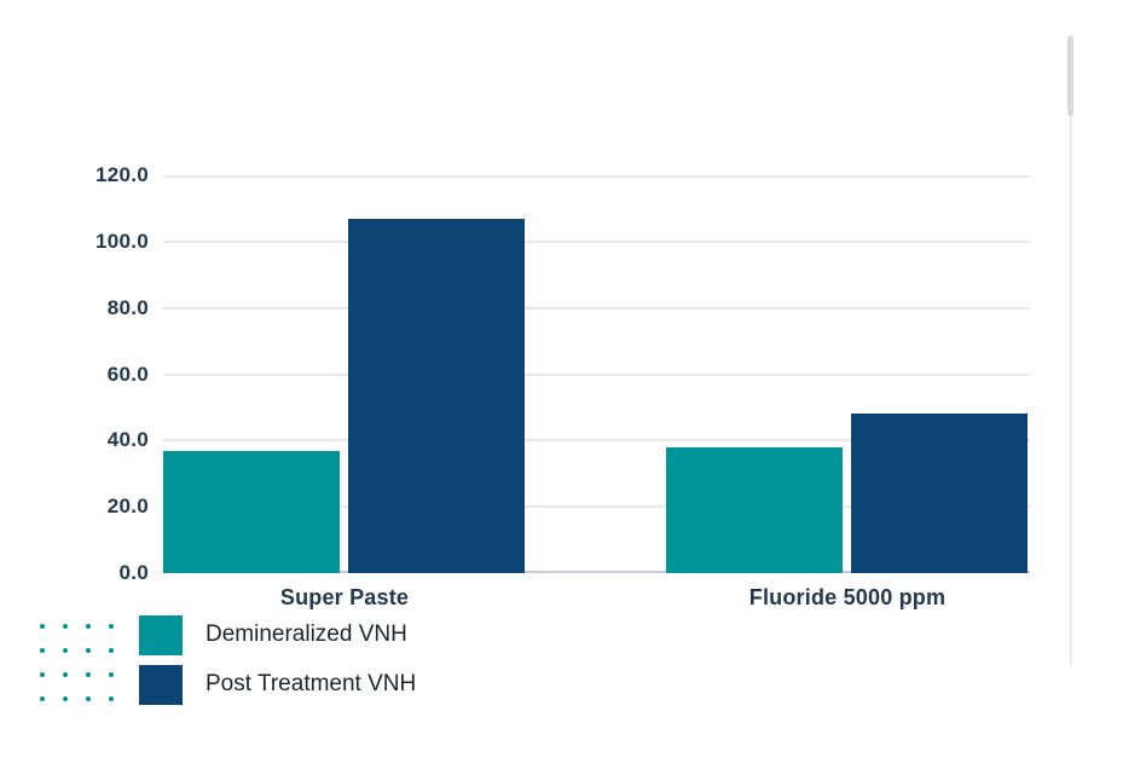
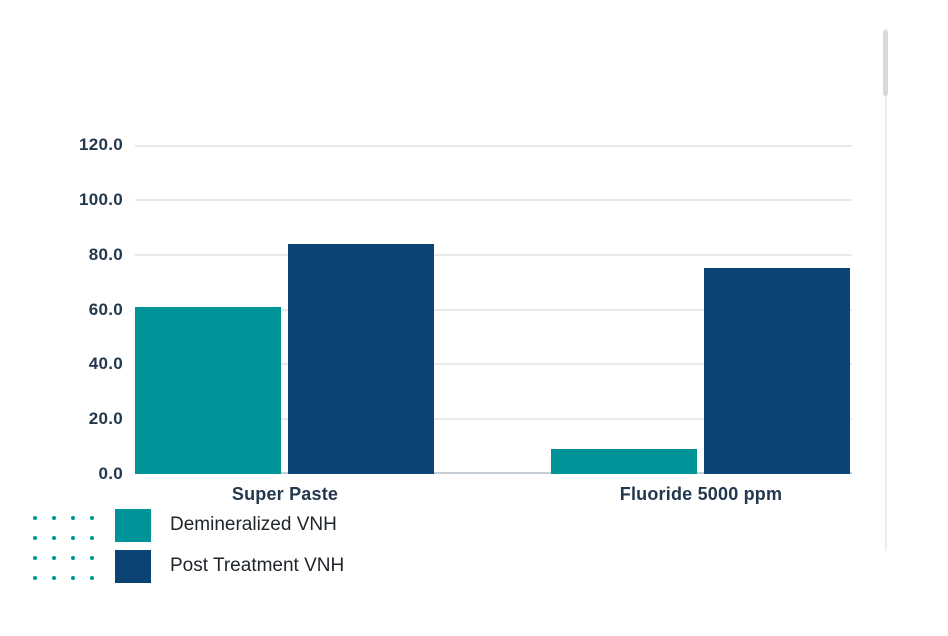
Demineralized VNH/Super Paste: 37 -> 61
Post Treatment VNH/Super Paste: 107 -> 84
Demineralized VNH/Fluoride 5000 ppm: 38 -> 9
Post Treatment VNH/Fluoride 5000 ppm: 48 -> 75
